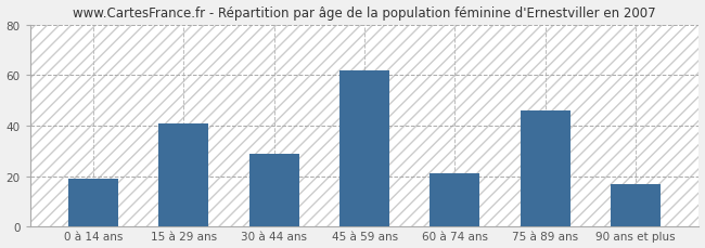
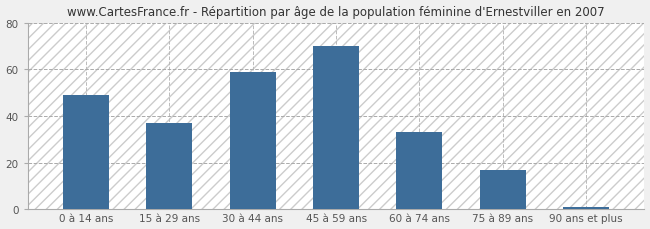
0 à 14 ans: 19 -> 49
15 à 29 ans: 41 -> 37
30 à 44 ans: 29 -> 59
45 à 59 ans: 62 -> 70
60 à 74 ans: 21 -> 33
75 à 89 ans: 46 -> 17
90 ans et plus: 17 -> 1
